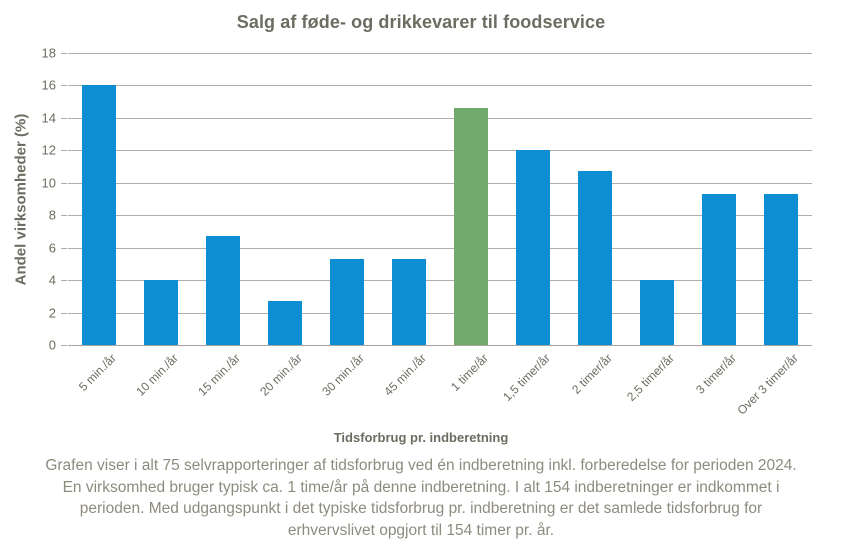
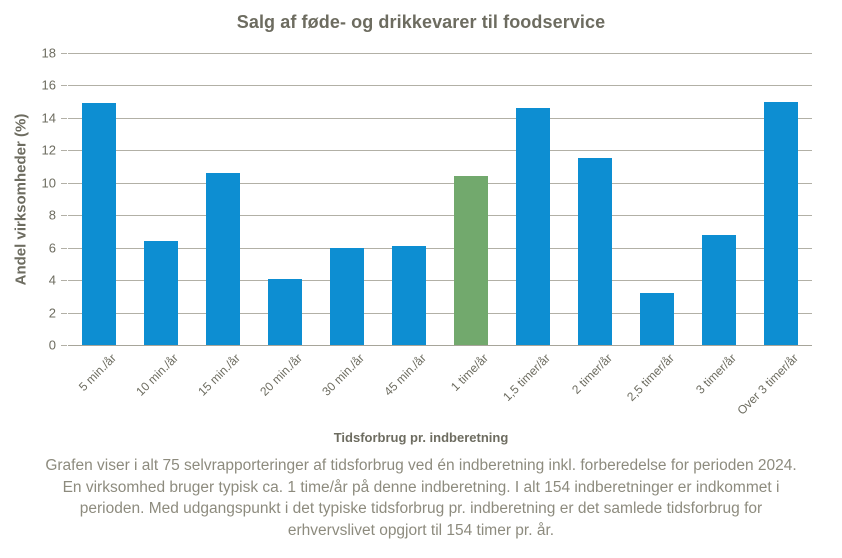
5 min./år: 16.0 -> 14.9
10 min./år: 4.0 -> 6.4
15 min./år: 6.7 -> 10.6
20 min./år: 2.7 -> 4.1
30 min./år: 5.3 -> 6.0
45 min./år: 5.3 -> 6.1
1 time/år: 14.6 -> 10.4
1,5 timer/år: 12.0 -> 14.6
2 timer/år: 10.7 -> 11.5
2,5 timer/år: 4.0 -> 3.2
3 timer/år: 9.3 -> 6.8
Over 3 timer/år: 9.3 -> 15.0
